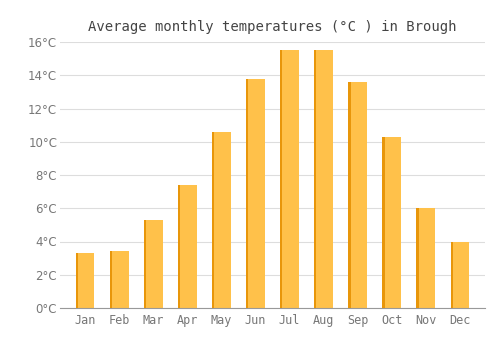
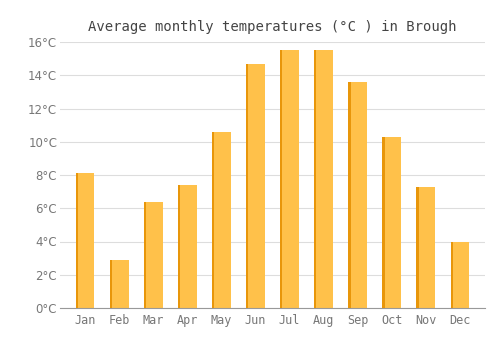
Jan: 3.3°C -> 8.1°C
Feb: 3.4°C -> 2.9°C
Mar: 5.3°C -> 6.4°C
Jun: 13.8°C -> 14.7°C
Nov: 6.0°C -> 7.3°C
